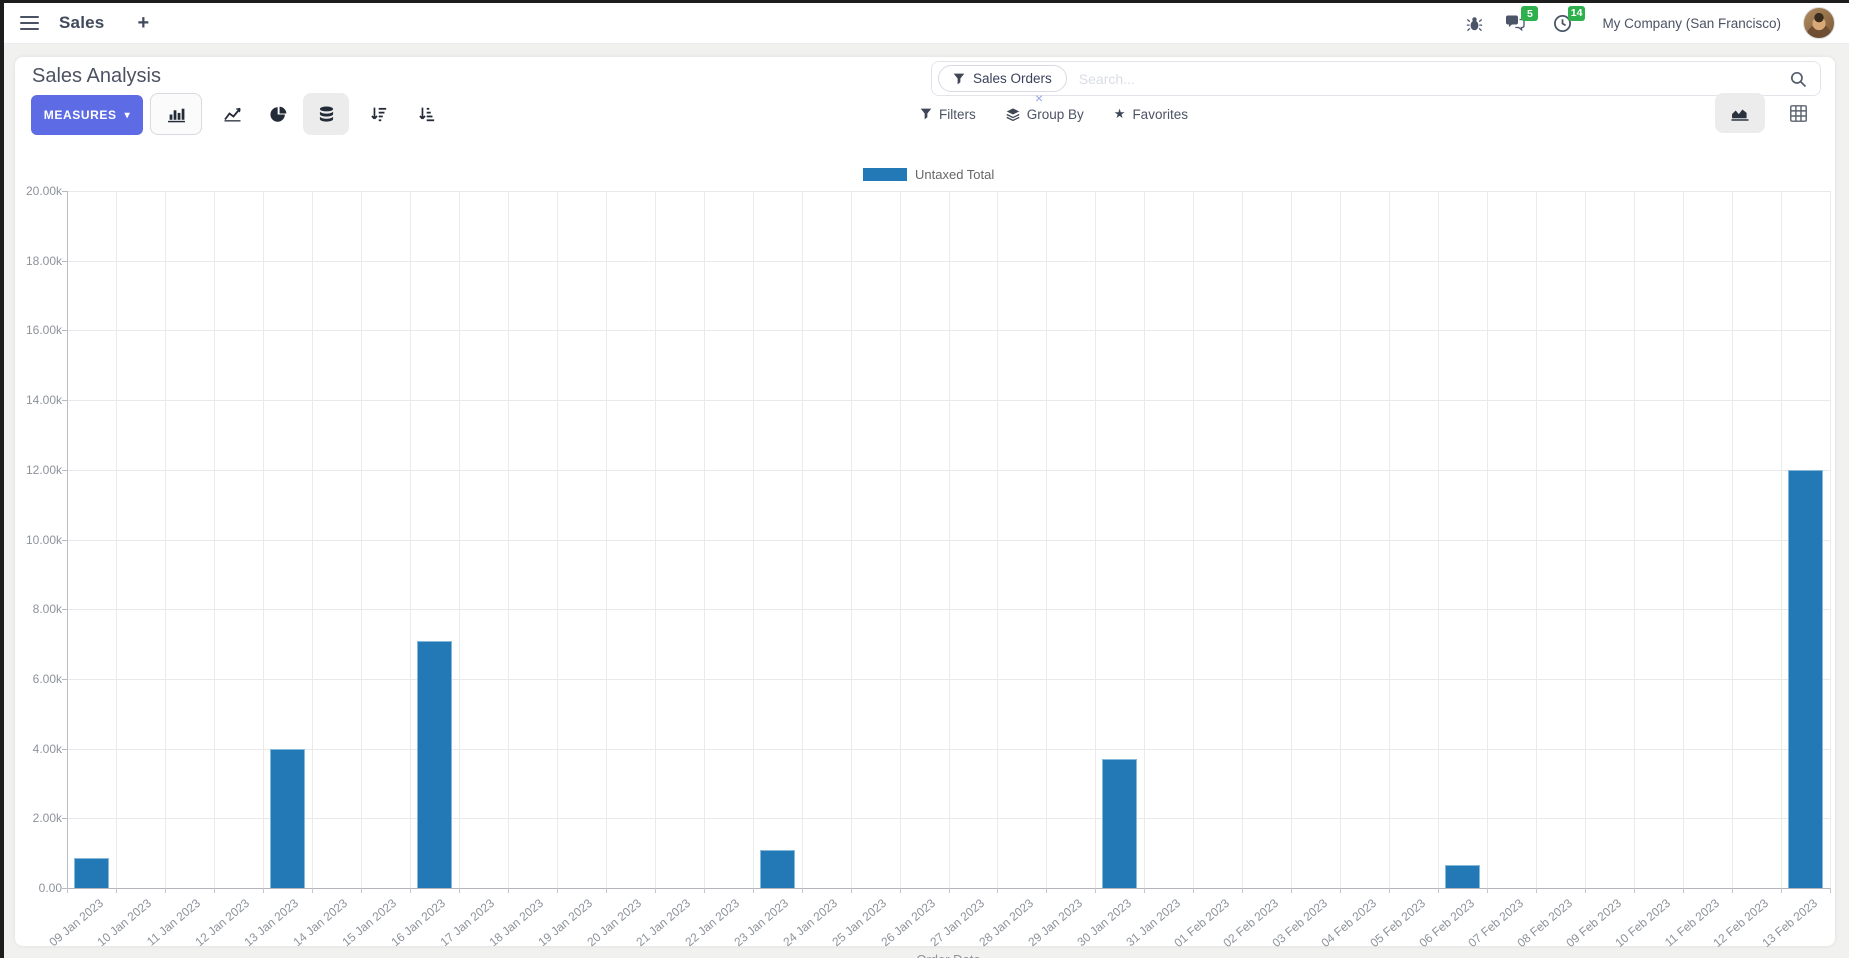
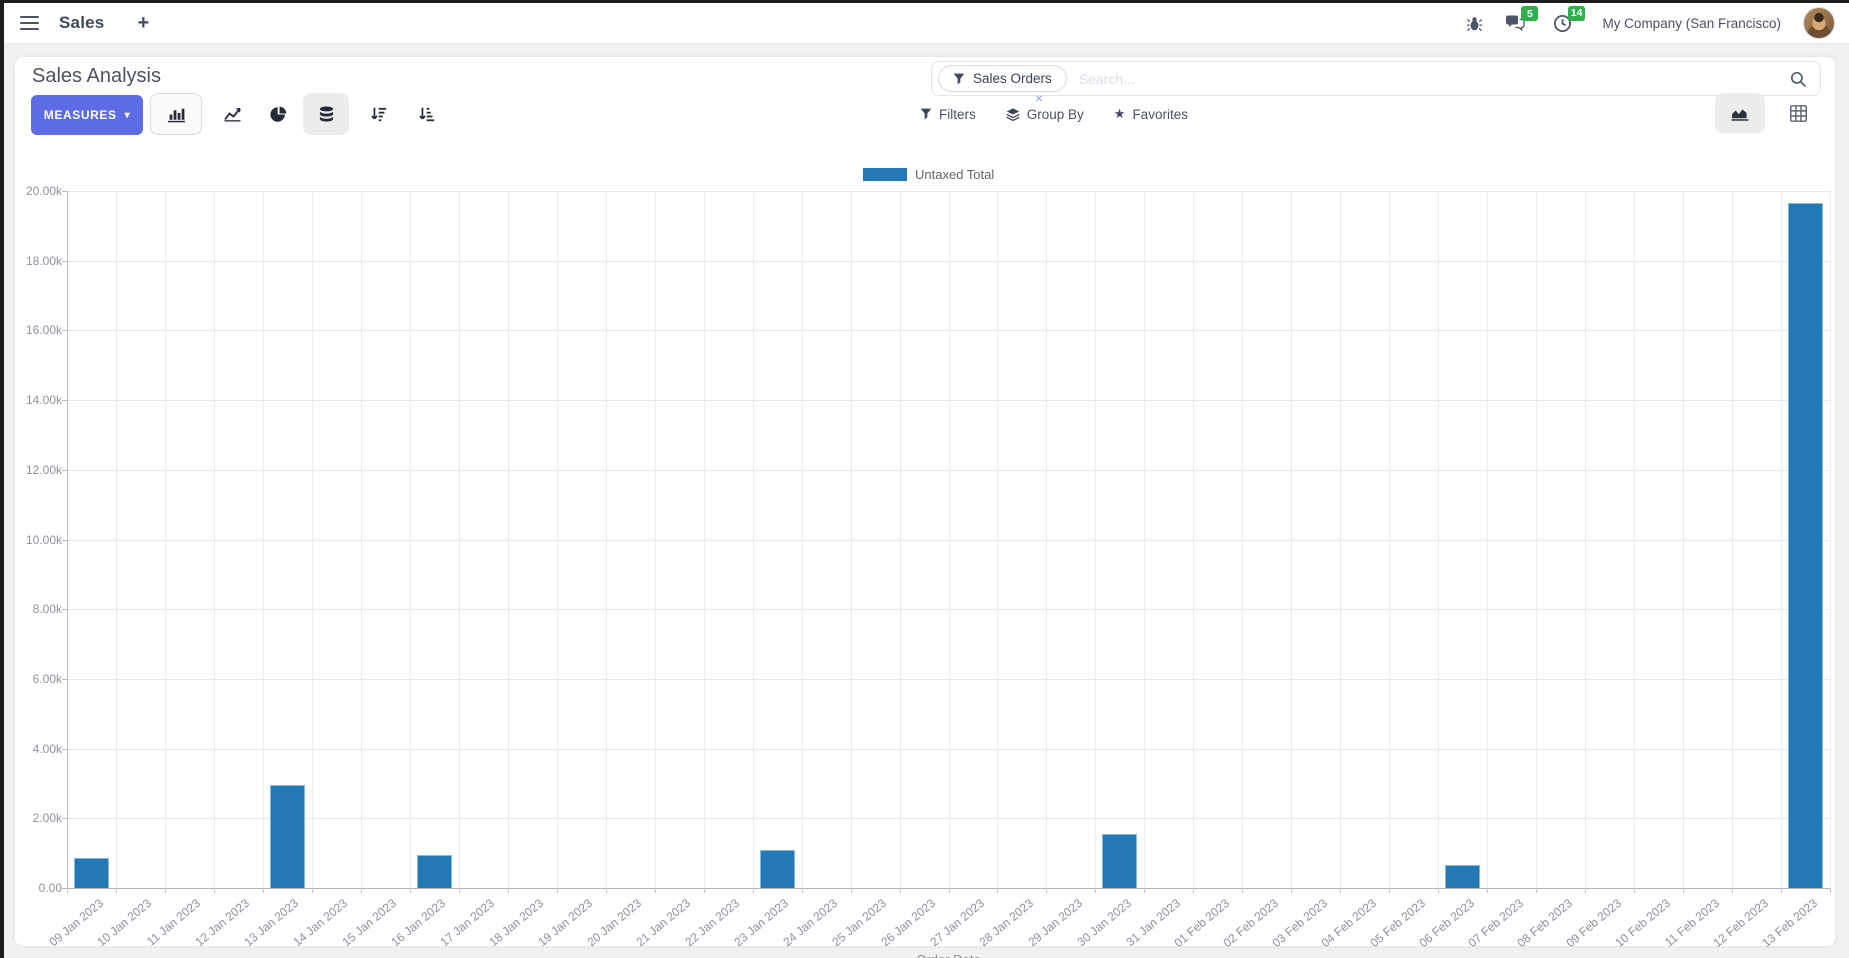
13 Jan 2023: 4.0k -> 3.0k
16 Jan 2023: 7.1k -> 1.0k
30 Jan 2023: 3.7k -> 1.6k
13 Feb 2023: 12.0k -> 19.6k
